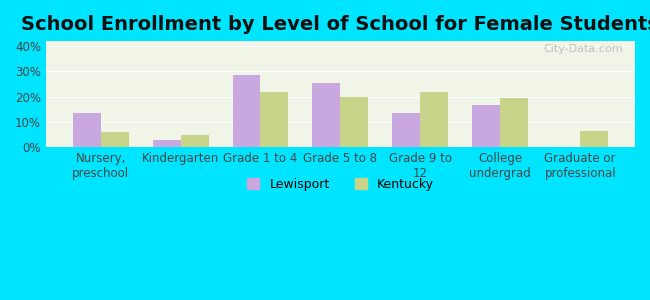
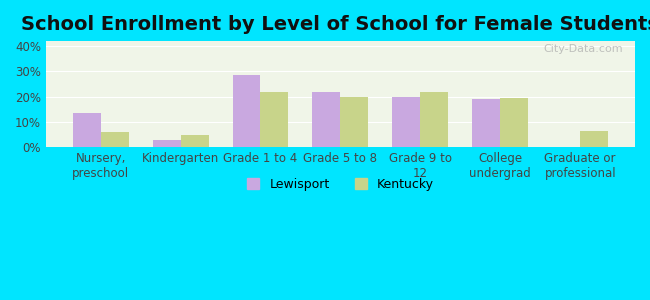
Lewisport/Grade 5 to 8: 25.5% -> 22.0%
Lewisport/Grade 9 to 12: 13.5% -> 20.0%
Lewisport/College undergrad: 16.5% -> 19.0%
